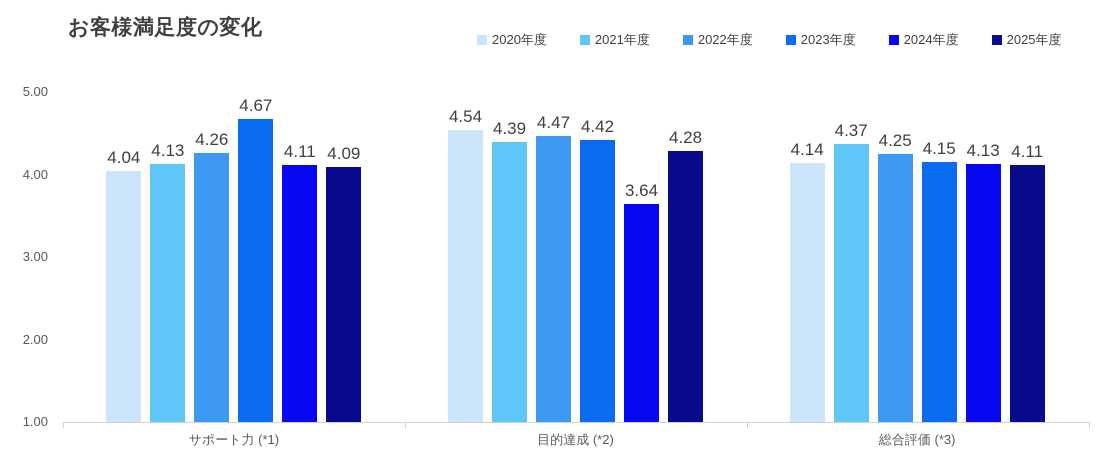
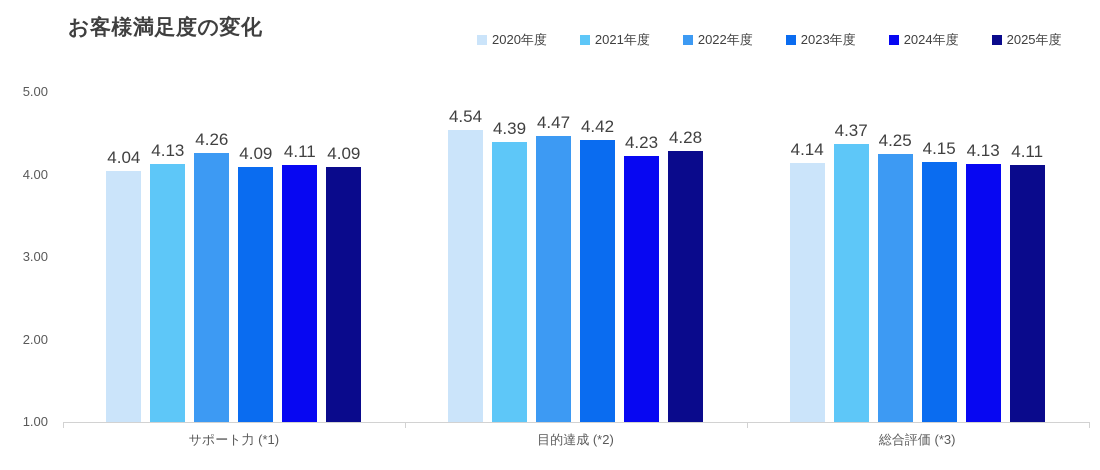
2023年度/サポート力 (*1): 4.67 -> 4.09
2024年度/目的達成 (*2): 3.64 -> 4.23
